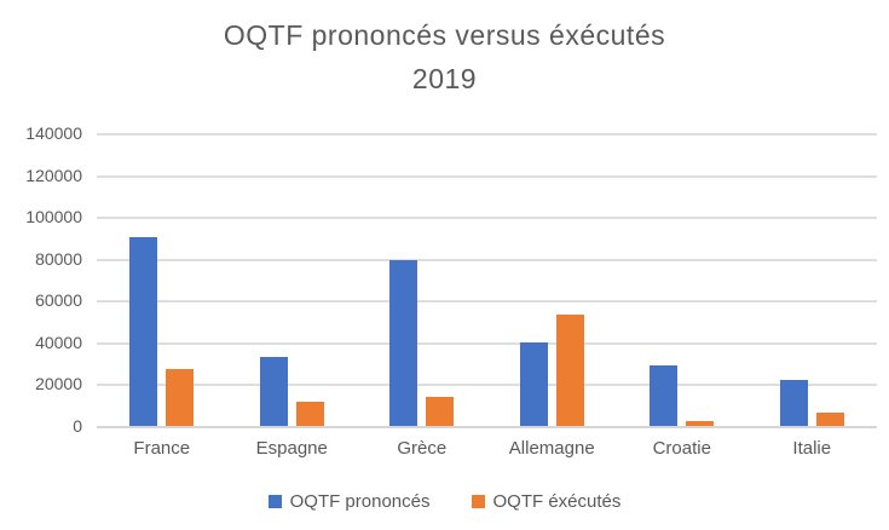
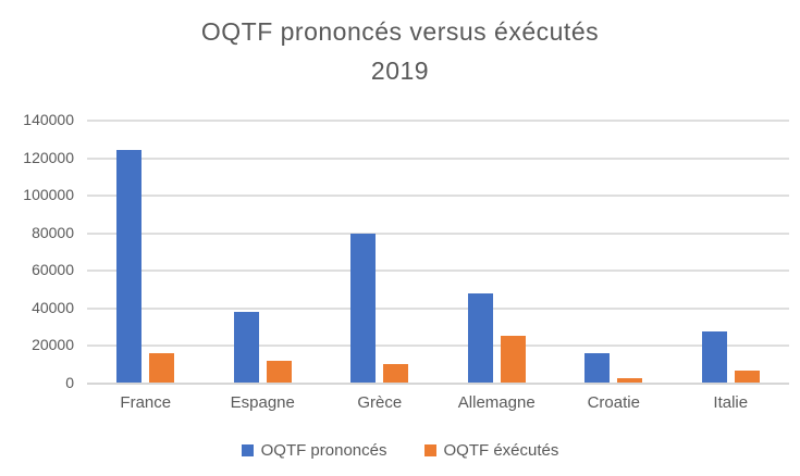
OQTF prononcés/France: 90000 -> 124000
OQTF éxécutés/France: 27000 -> 16000
OQTF prononcés/Espagne: 33000 -> 38000
OQTF éxécutés/Grèce: 14000 -> 10000
OQTF prononcés/Allemagne: 40000 -> 48000
OQTF éxécutés/Allemagne: 53000 -> 25000
OQTF prononcés/Croatie: 29000 -> 16000
OQTF prononcés/Italie: 22000 -> 27000
